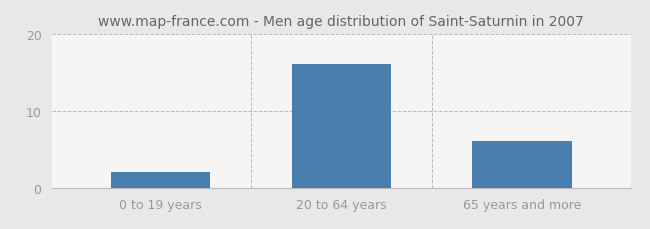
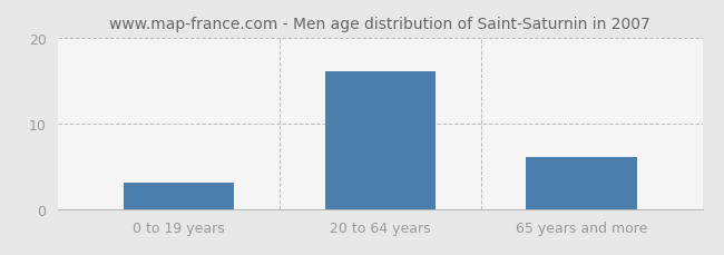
0 to 19 years: 2 -> 3
